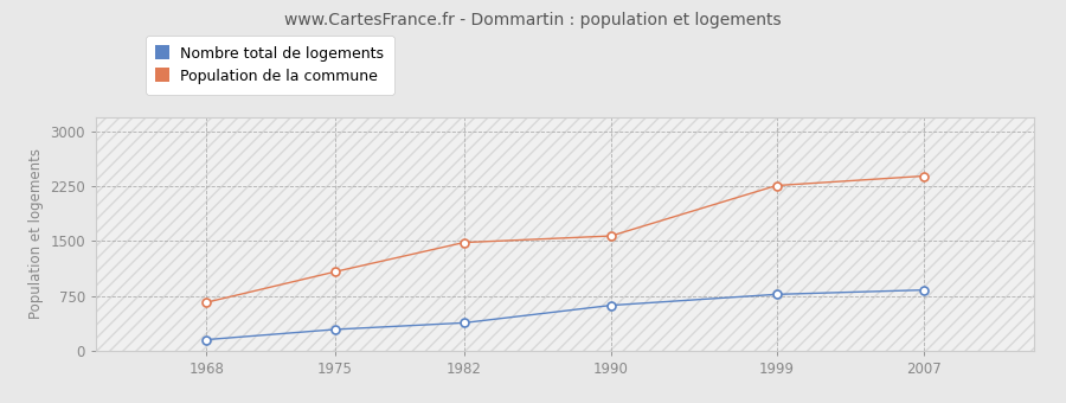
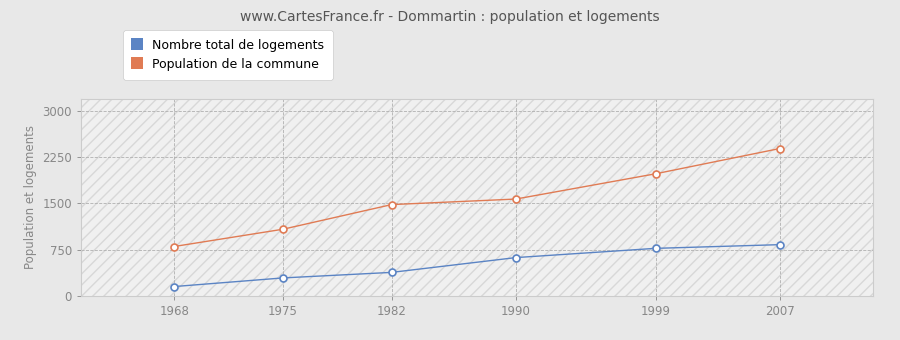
Population de la commune/1968: 660 -> 800
Population de la commune/1999: 2260 -> 1980
